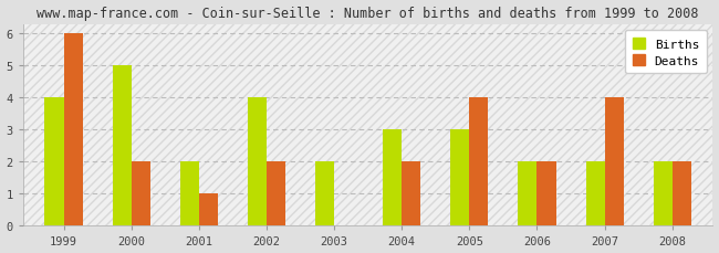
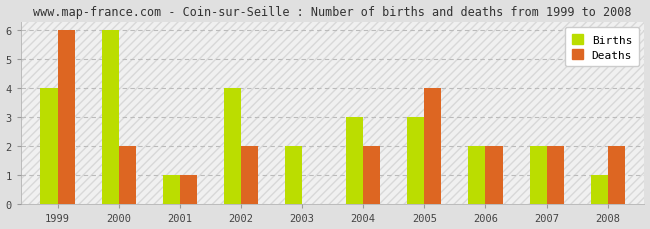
Births/2000: 5 -> 6
Births/2001: 2 -> 1
Deaths/2007: 4 -> 2
Births/2008: 2 -> 1
